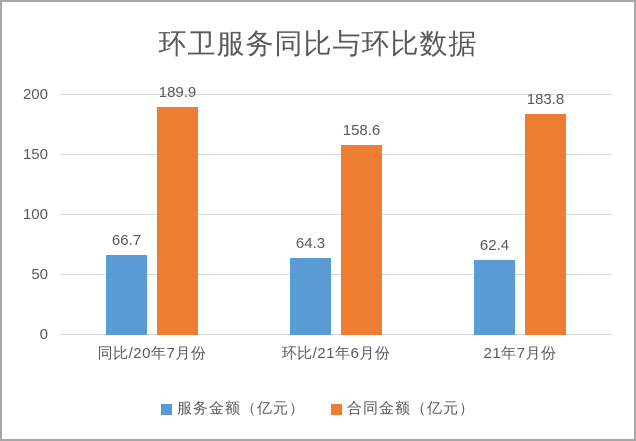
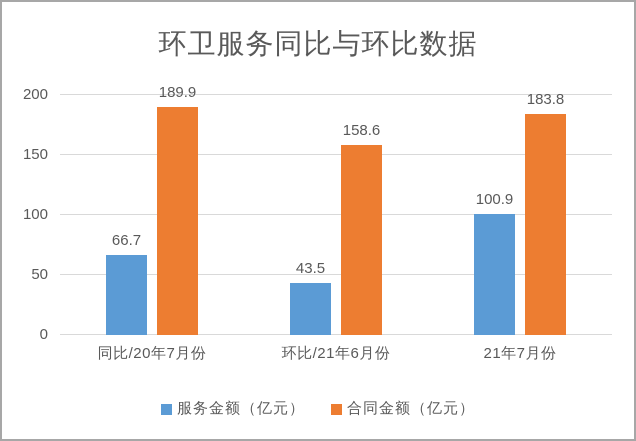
服务金额（亿元）/环比/21年6月份: 64.3 -> 43.5
服务金额（亿元）/21年7月份: 62.4 -> 100.9
